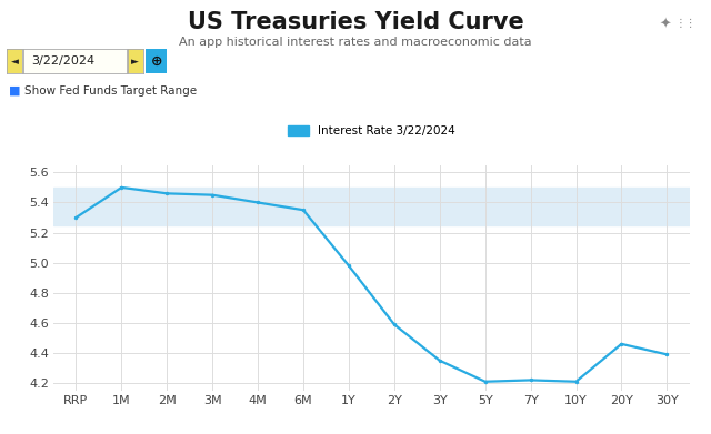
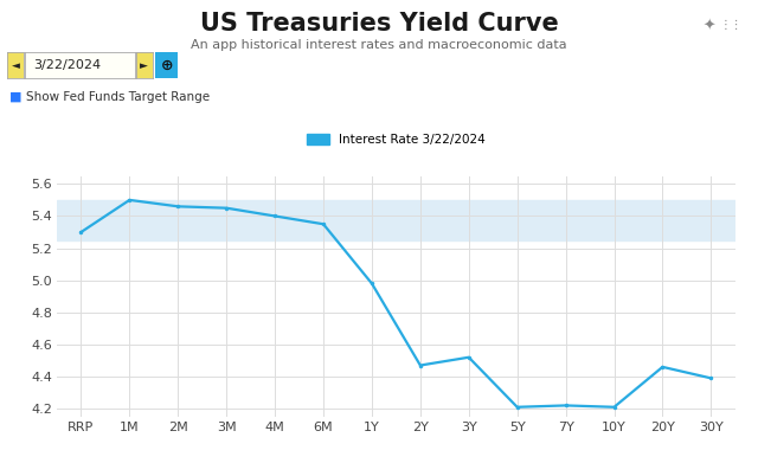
2Y: 4.59 -> 4.47
3Y: 4.35 -> 4.52
